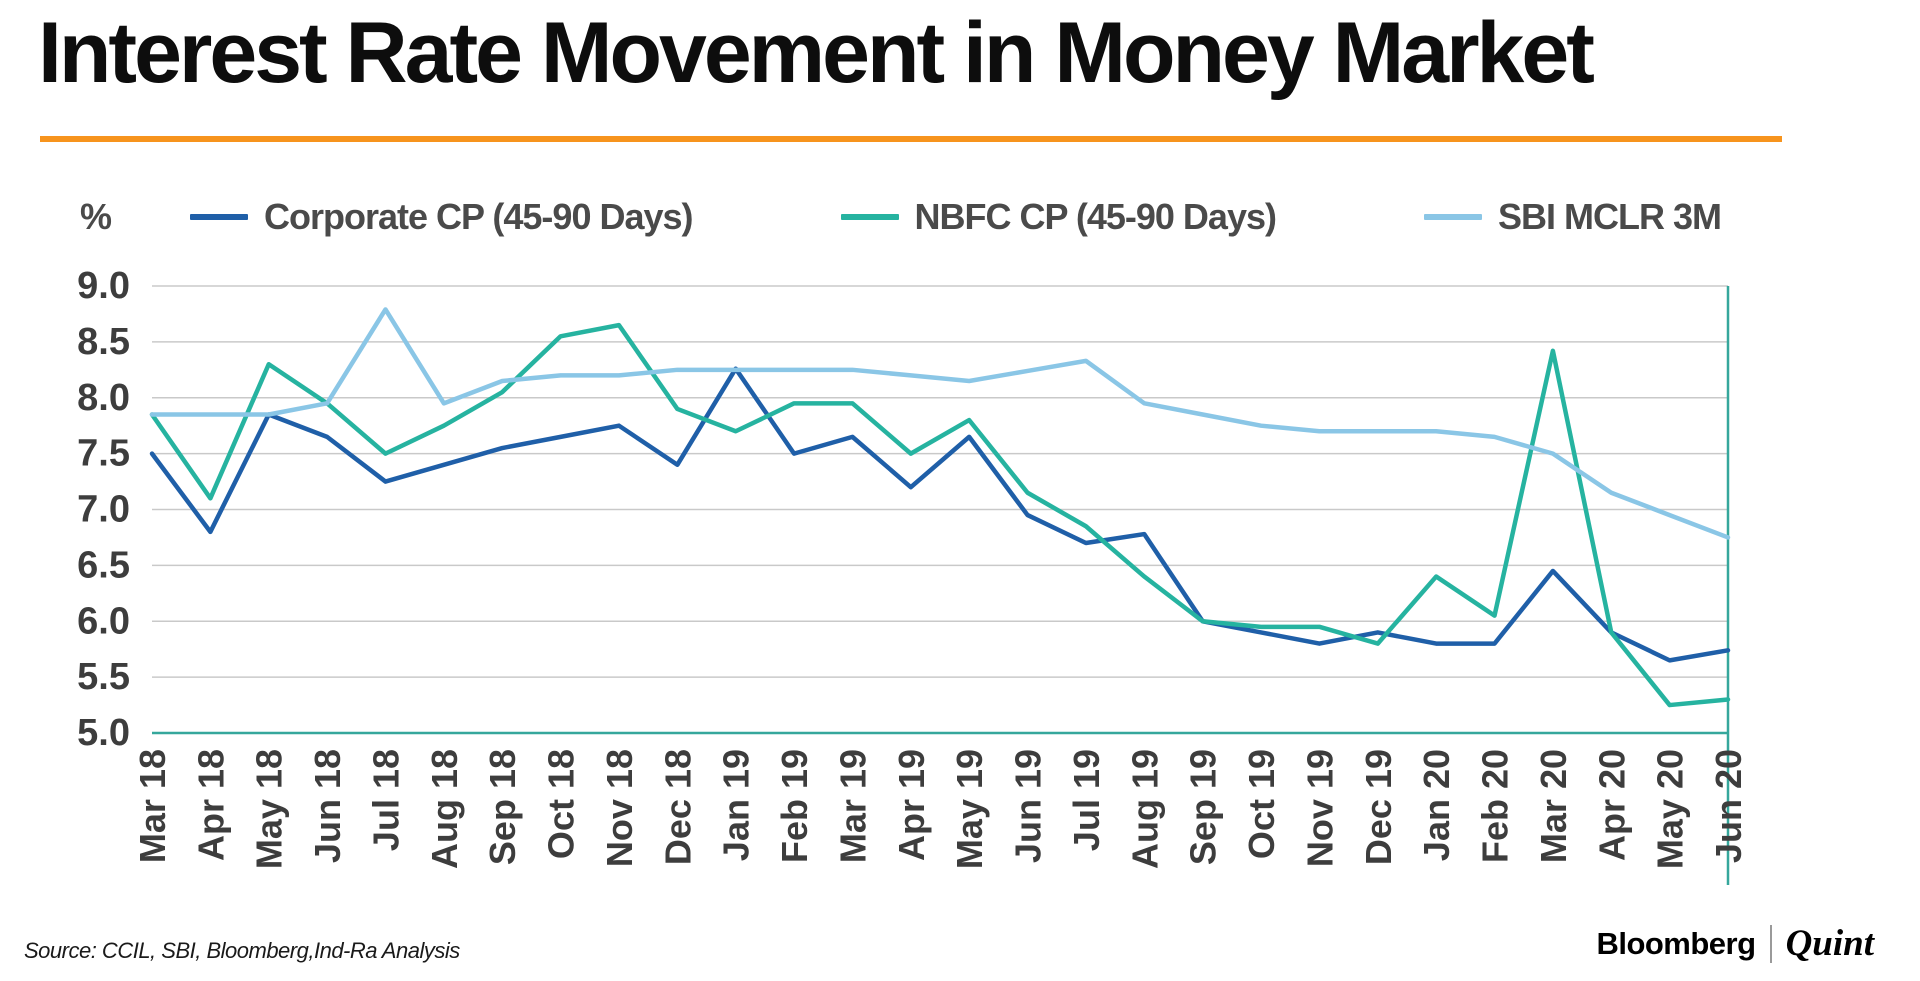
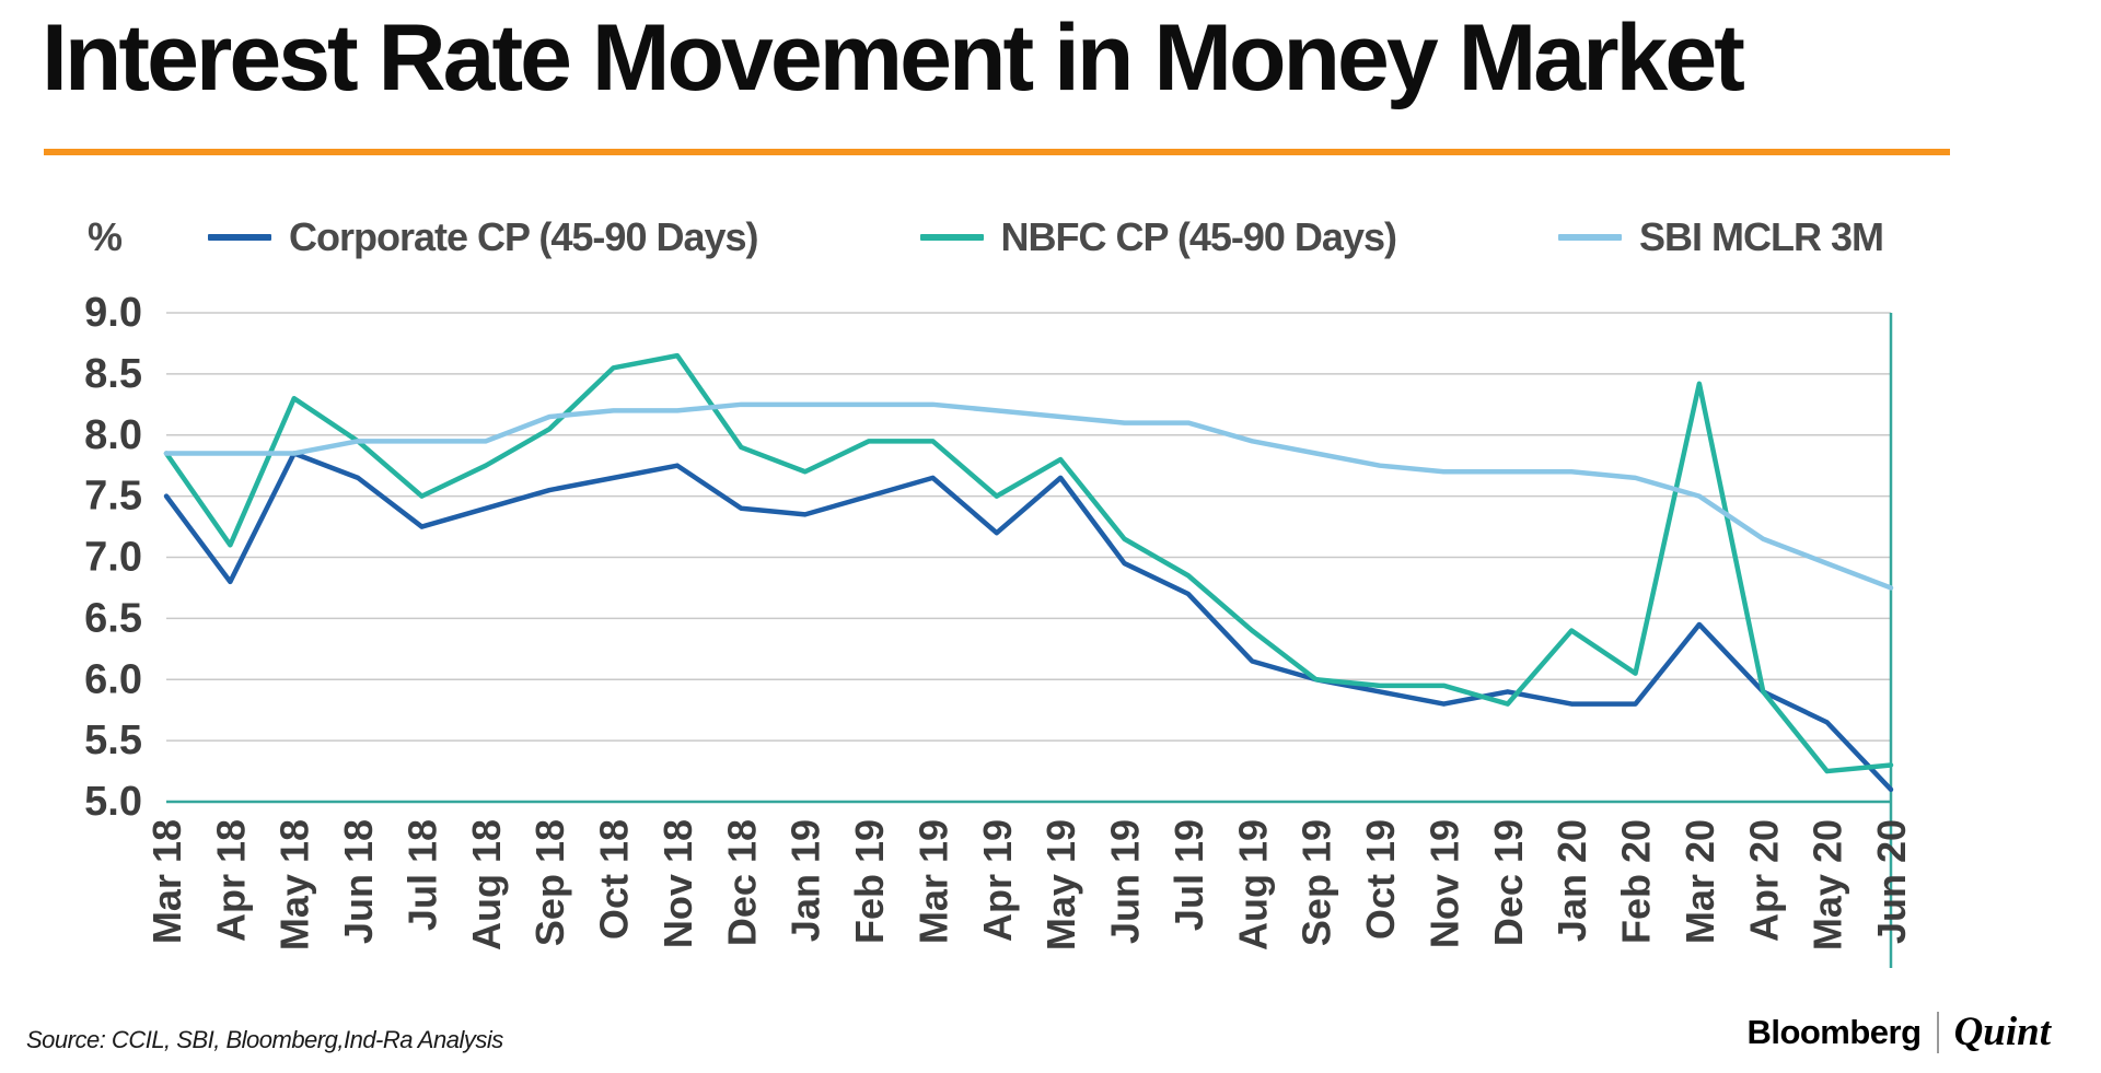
SBI MCLR 3M/Jul 18: 8.79 -> 7.95
Corporate CP (45-90 Days)/Jan 19: 8.26 -> 7.35
SBI MCLR 3M/Jun 19: 8.24 -> 8.10
SBI MCLR 3M/Jul 19: 8.33 -> 8.10
Corporate CP (45-90 Days)/Aug 19: 6.78 -> 6.15
Corporate CP (45-90 Days)/Jun 20: 5.74 -> 5.10
